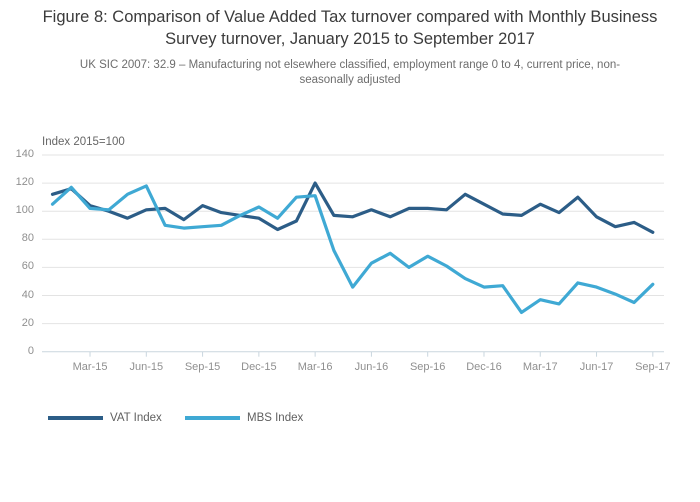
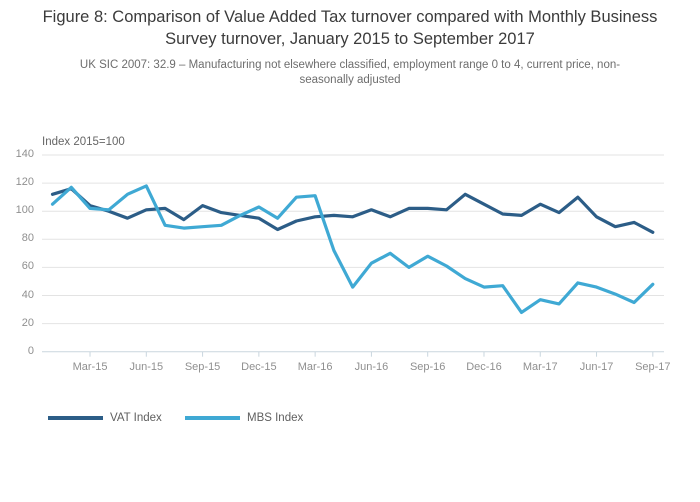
VAT Index/Mar-16: 120 -> 96
